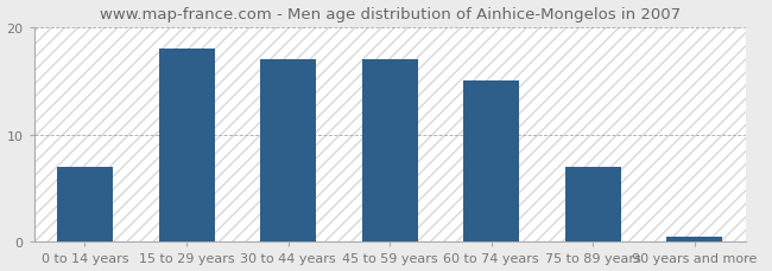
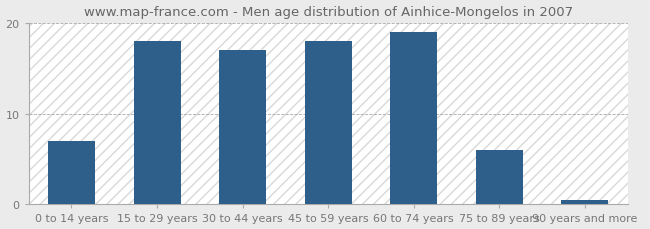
45 to 59 years: 17.0 -> 18.0
60 to 74 years: 15.0 -> 19.0
75 to 89 years: 7.0 -> 6.0
